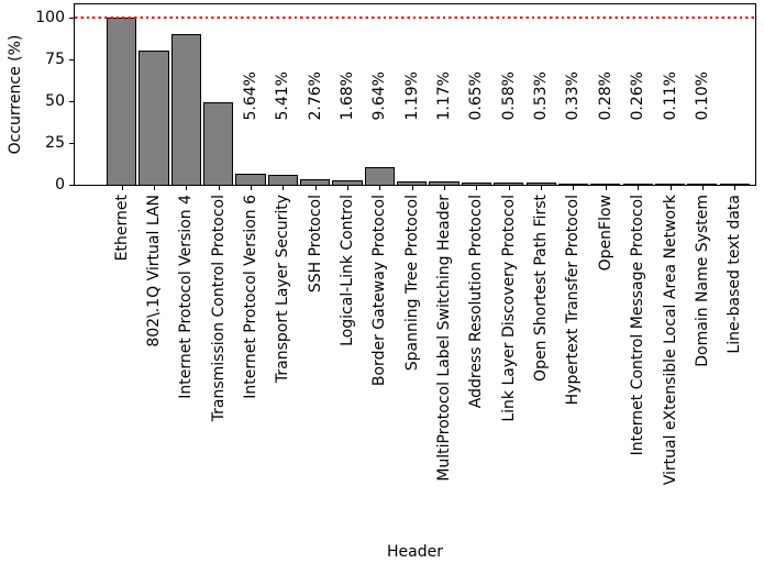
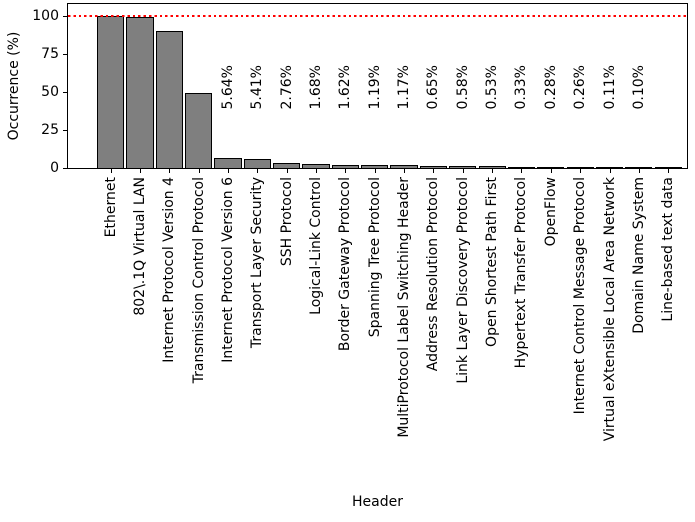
802\.1Q Virtual LAN: 80 -> 98
Border Gateway Protocol: 9.64% -> 1.62%
